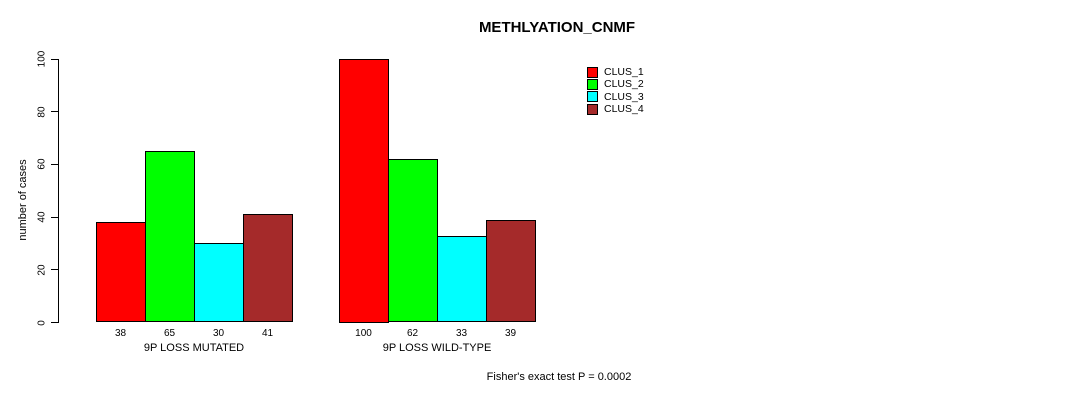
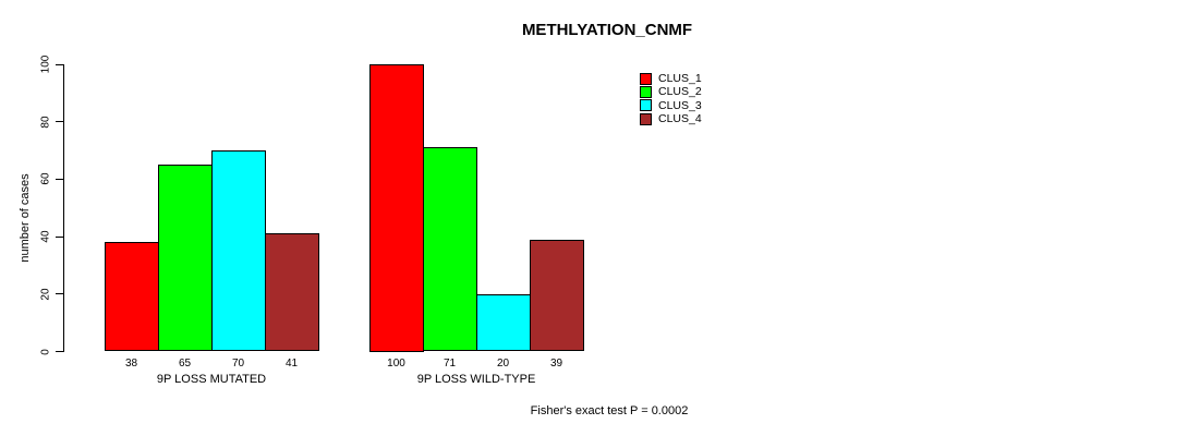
CLUS_3/9P LOSS MUTATED: 30 -> 70
CLUS_2/9P LOSS WILD-TYPE: 62 -> 71
CLUS_3/9P LOSS WILD-TYPE: 33 -> 20
